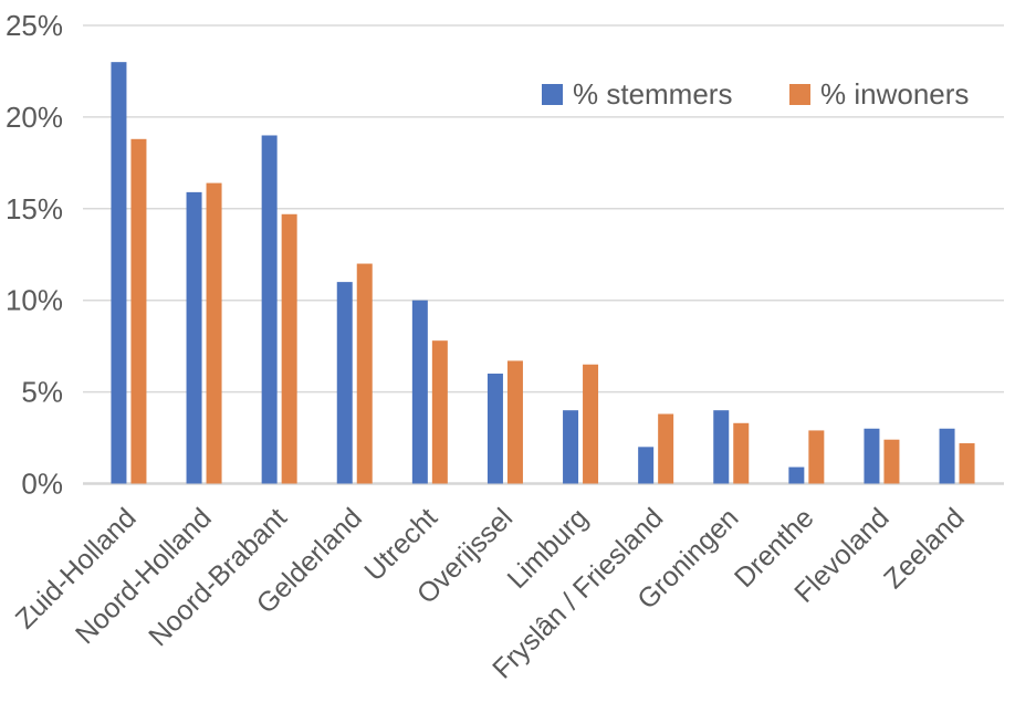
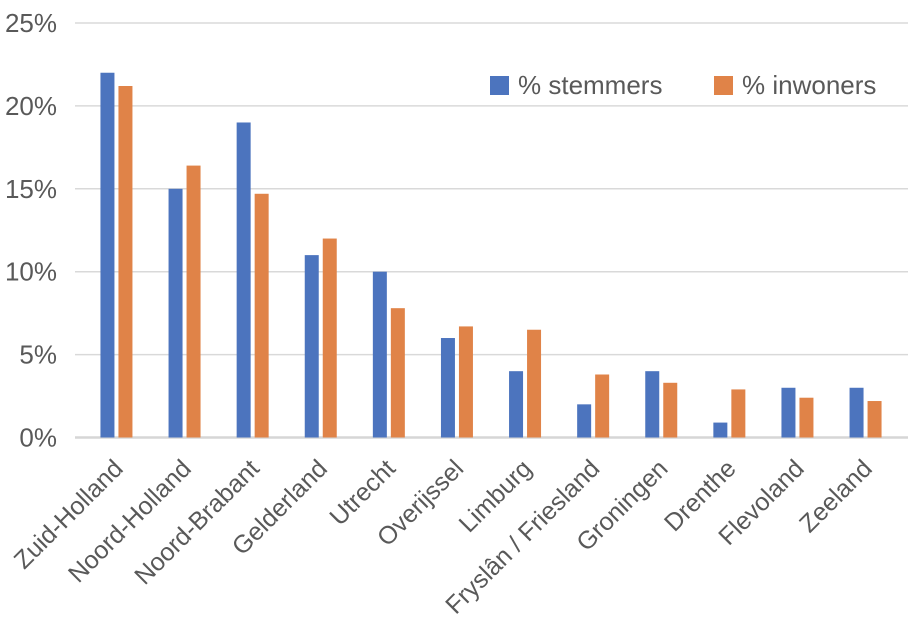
% stemmers/Zuid-Holland: 23.0% -> 22.0%
% inwoners/Zuid-Holland: 18.8% -> 21.2%
% stemmers/Noord-Holland: 15.9% -> 15.0%
